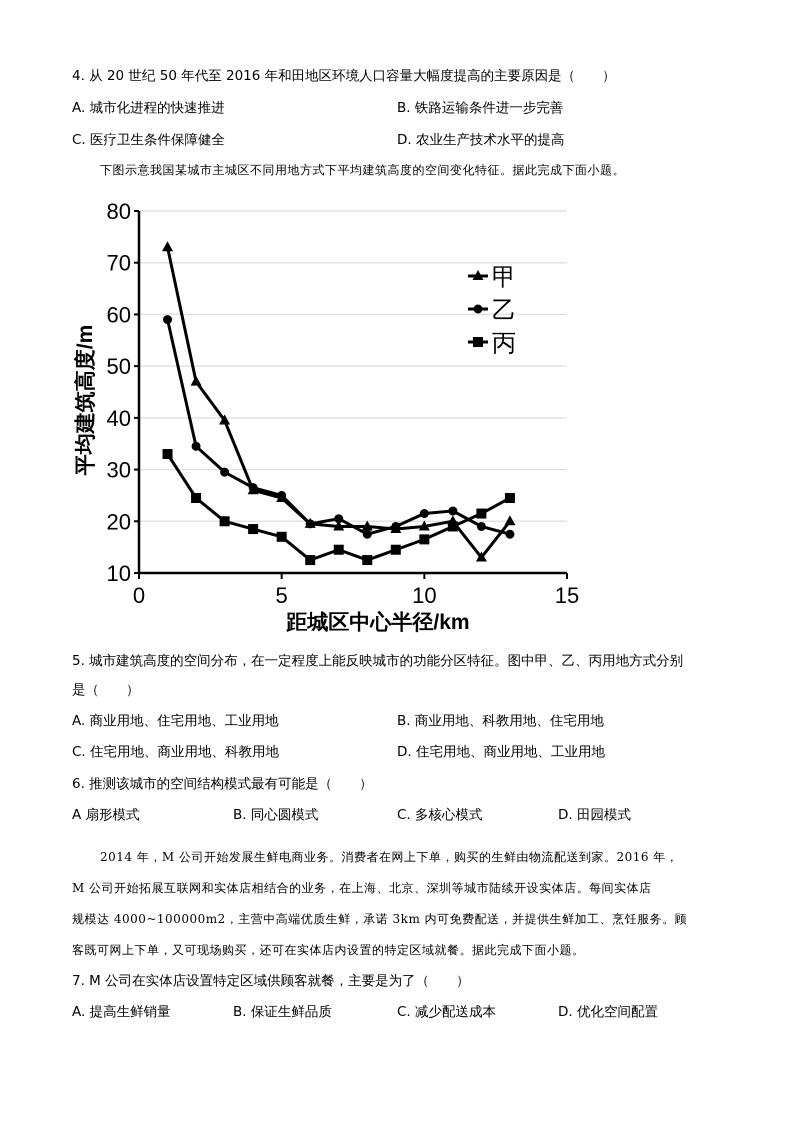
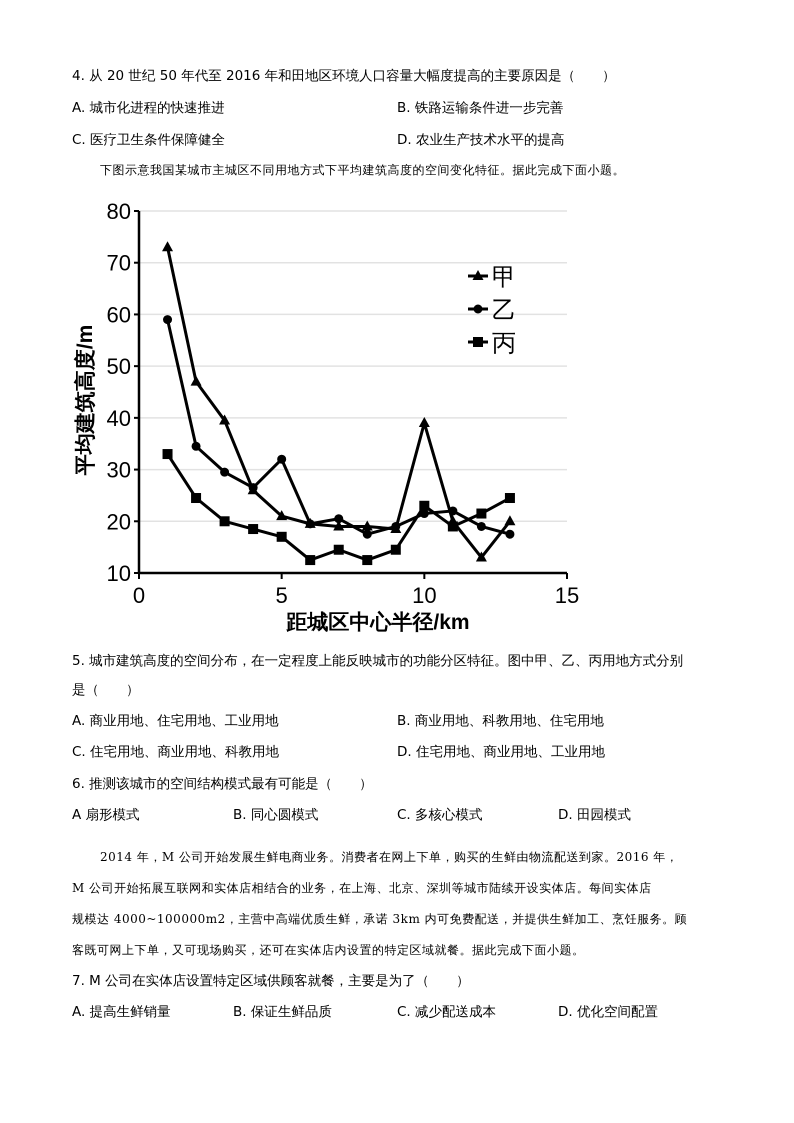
甲/5: 24 -> 21
乙/5: 25 -> 32
甲/10: 19 -> 39
丙/10: 16 -> 23
